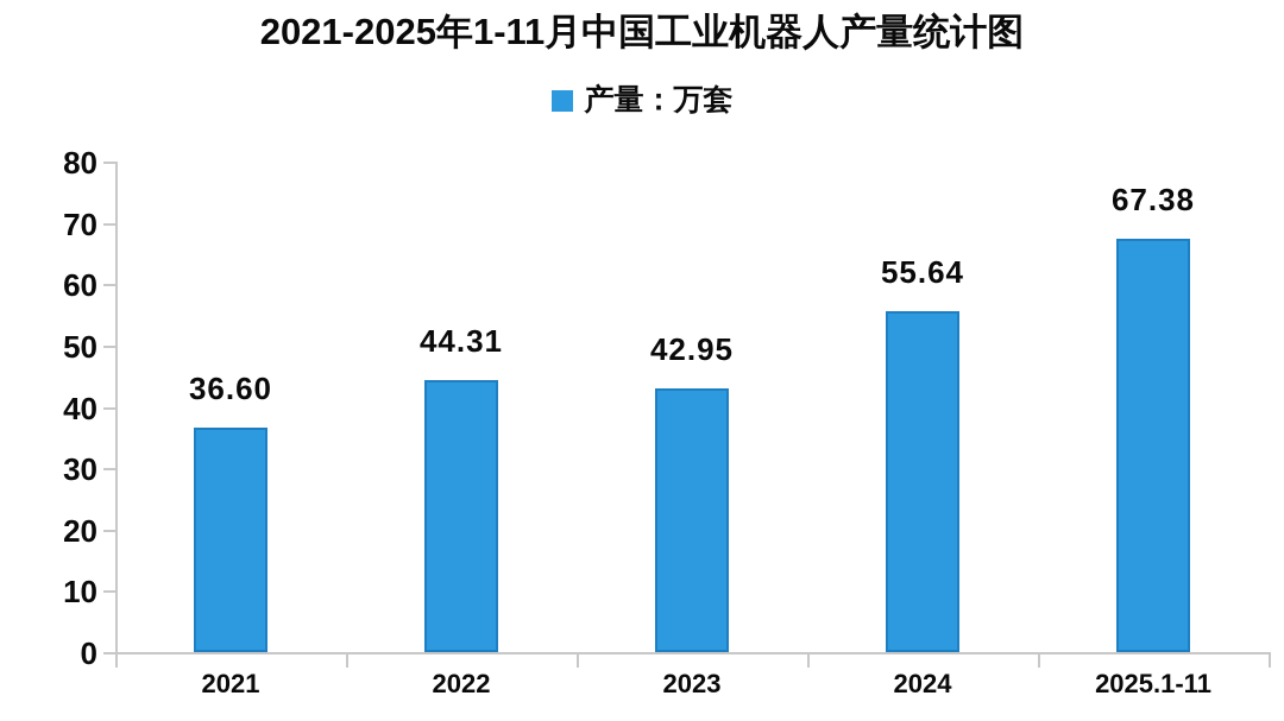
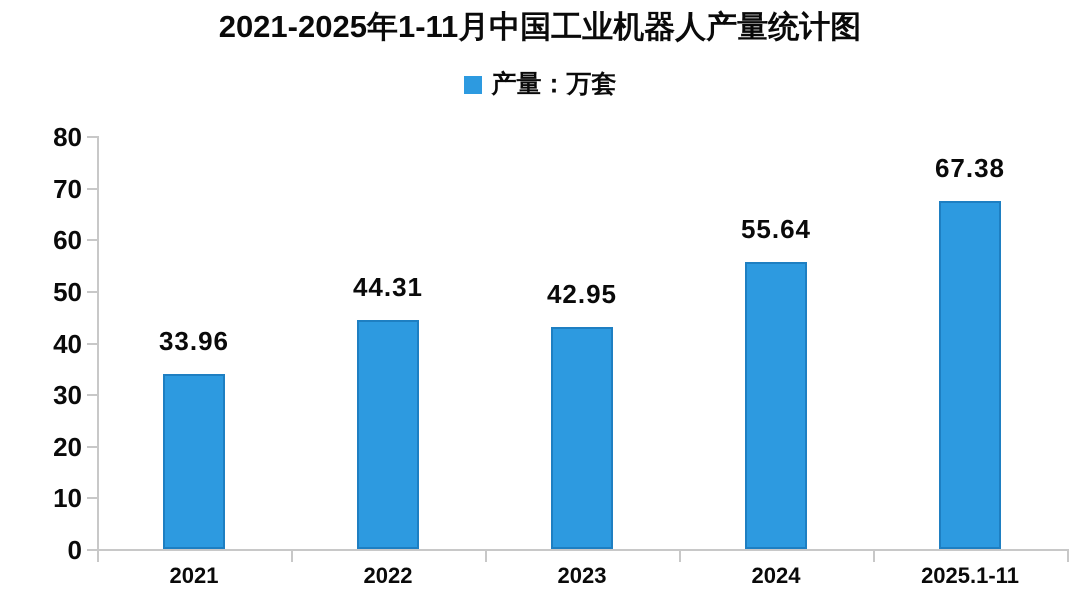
2021: 36.60 -> 33.96
